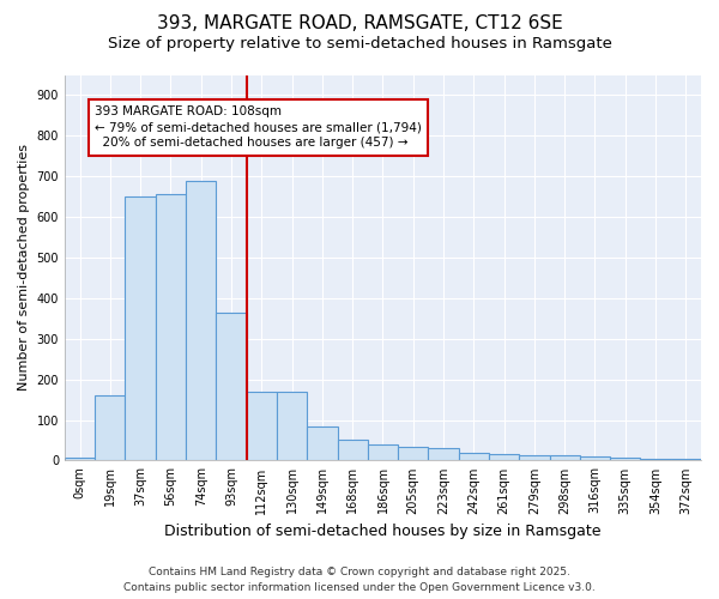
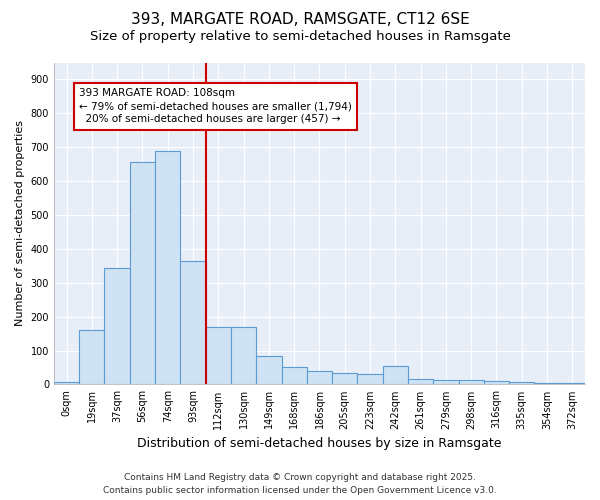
37sqm: 650 -> 345
242sqm: 18 -> 55
